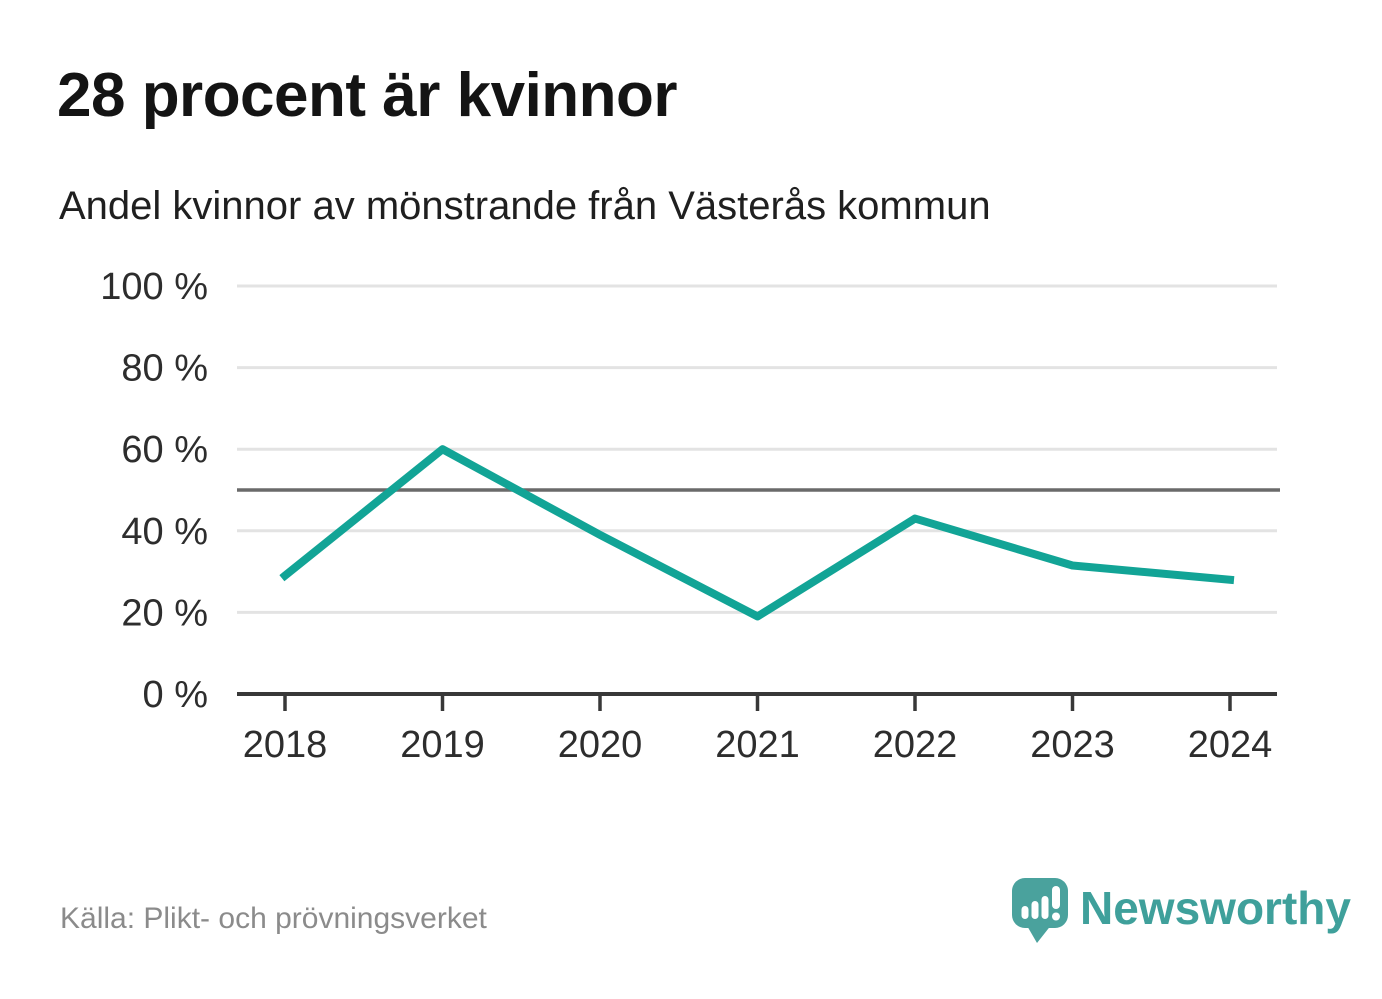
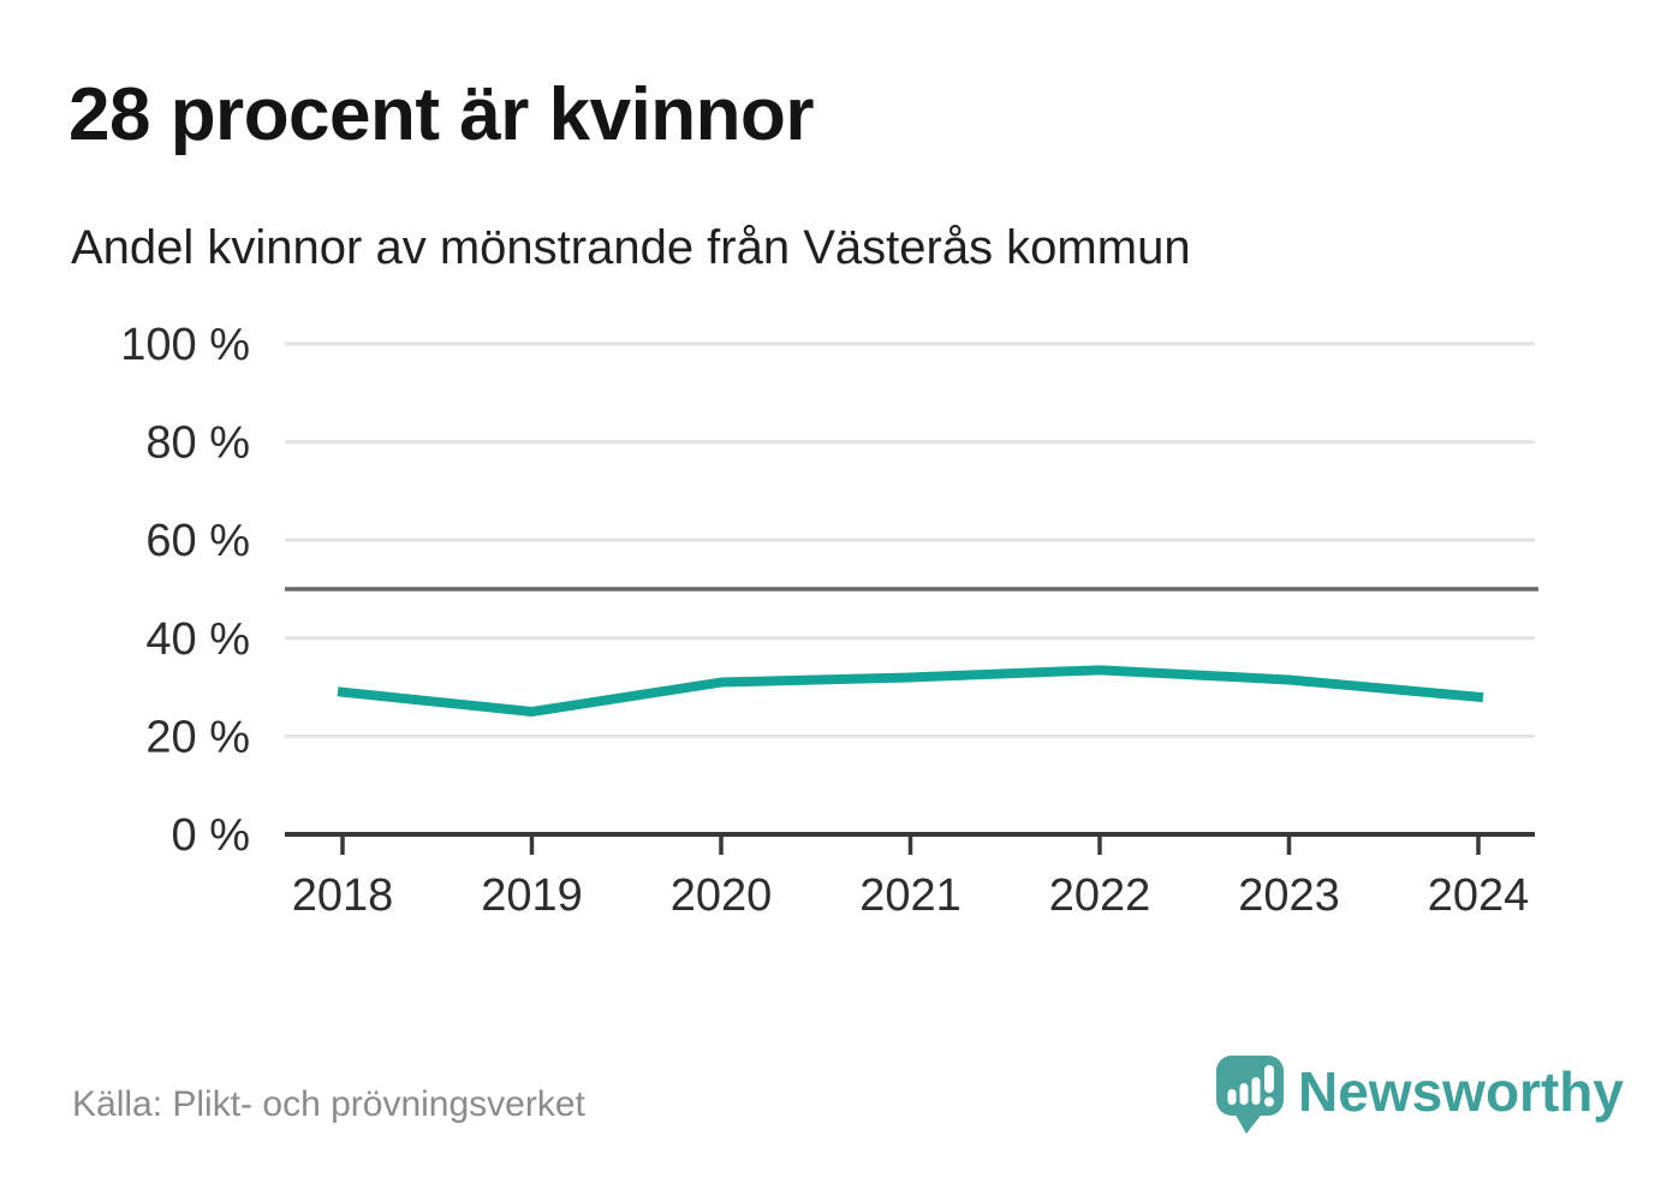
2019: 60% -> 25%
2020: 39% -> 31%
2021: 19% -> 32%
2022: 43% -> 34%
